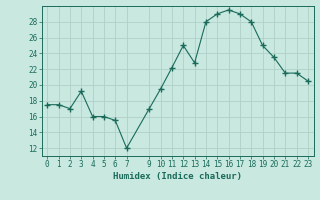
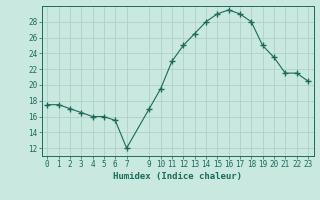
3: 19.2 -> 16.5
11: 22.2 -> 23.0
13: 22.8 -> 26.5
